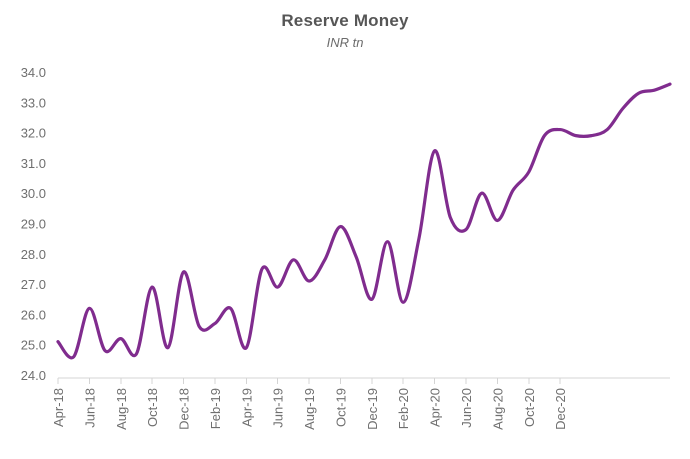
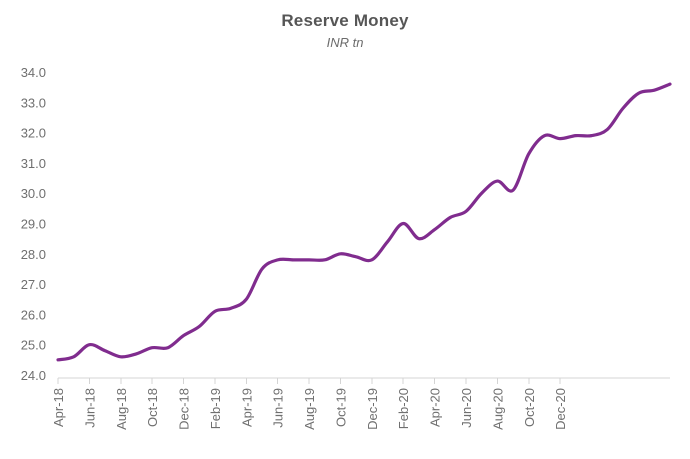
Apr-18: 25.1 -> 24.5
Jun-18: 26.2 -> 25.0
Aug-18: 25.2 -> 24.6
Oct-18: 26.9 -> 24.9
Dec-18: 27.4 -> 25.3
Feb-19: 25.7 -> 26.1
Apr-19: 24.9 -> 26.5
Jun-19: 26.9 -> 27.8
Aug-19: 27.1 -> 27.8
Oct-19: 28.9 -> 28.0
Dec-19: 26.5 -> 27.8
Feb-20: 26.4 -> 29.0
Apr-20: 31.4 -> 28.8
Jun-20: 28.8 -> 29.4
Aug-20: 29.1 -> 30.4
Oct-20: 30.7 -> 31.3
Dec-20: 32.1 -> 31.8
